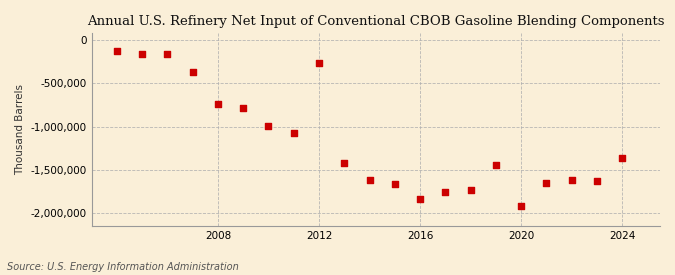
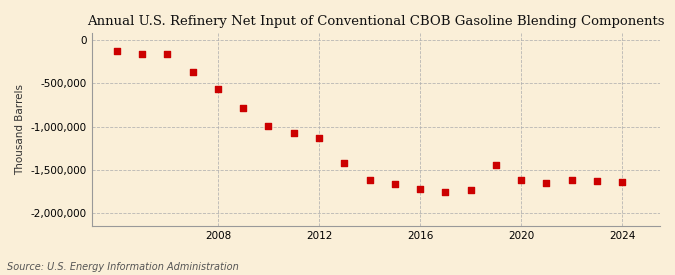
2008: -740,000 -> -560,000
2012: -260,000 -> -1,130,000
2016: -1,840,000 -> -1,720,000
2020: -1,920,000 -> -1,620,000
2024: -1,360,000 -> -1,640,000
